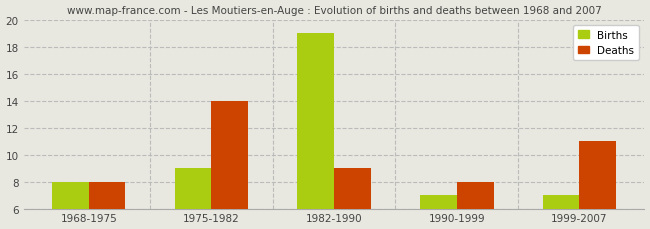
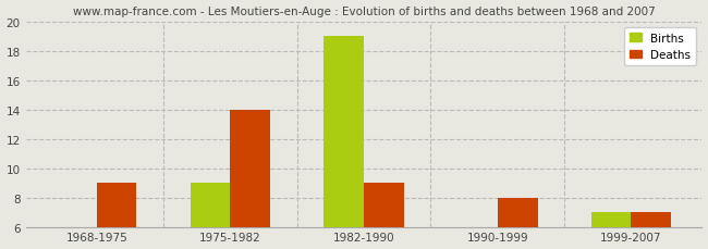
Births/1968-1975: 8 -> 6
Deaths/1968-1975: 8 -> 9
Births/1990-1999: 7 -> 6
Deaths/1999-2007: 11 -> 7
